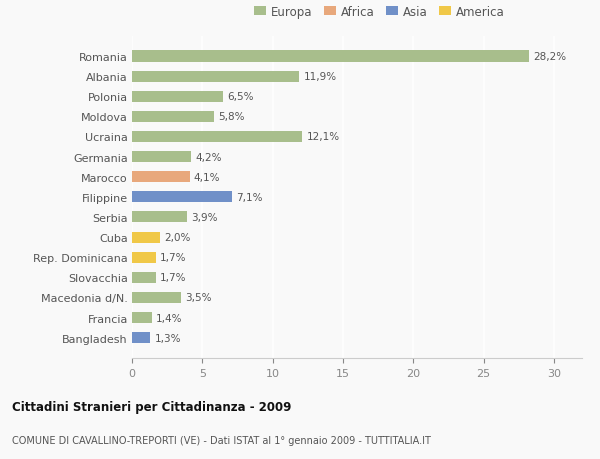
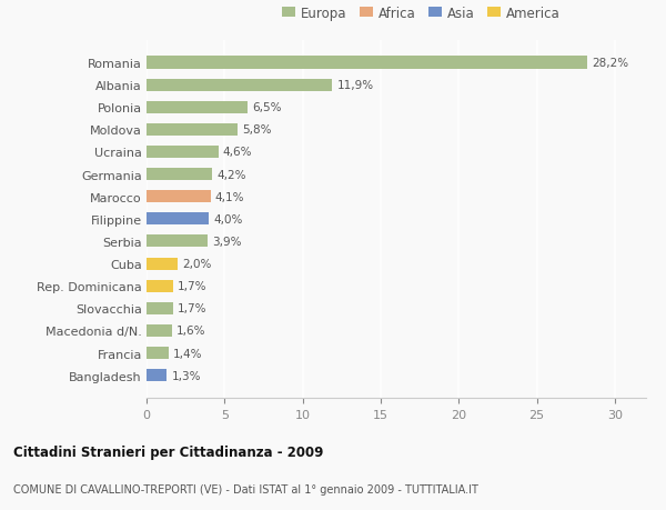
Ucraina: 12,1% -> 4,6%
Filippine: 7,1% -> 4,0%
Macedonia d/N.: 3,5% -> 1,6%
